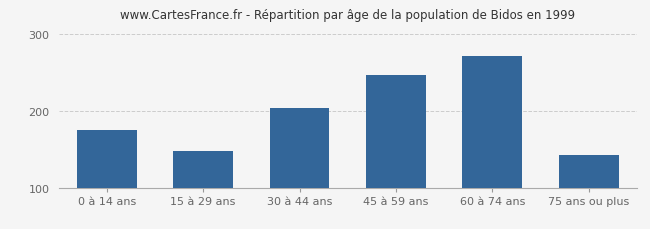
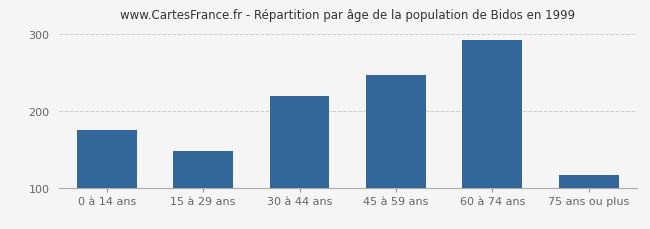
30 à 44 ans: 204 -> 220
60 à 74 ans: 272 -> 292
75 ans ou plus: 142 -> 117
